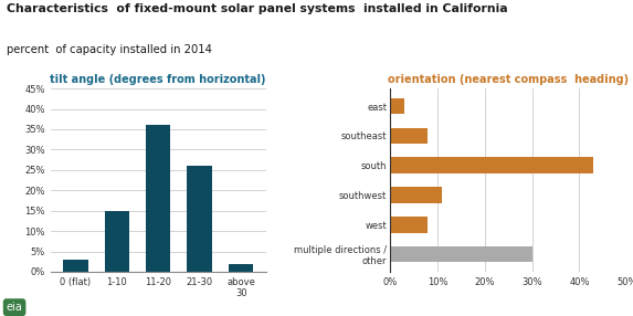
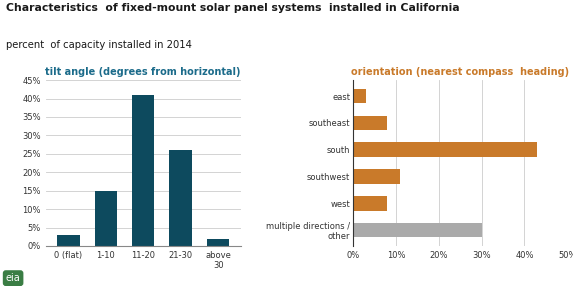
tilt angle (degrees from horizontal)/11-20: 36% -> 41%
